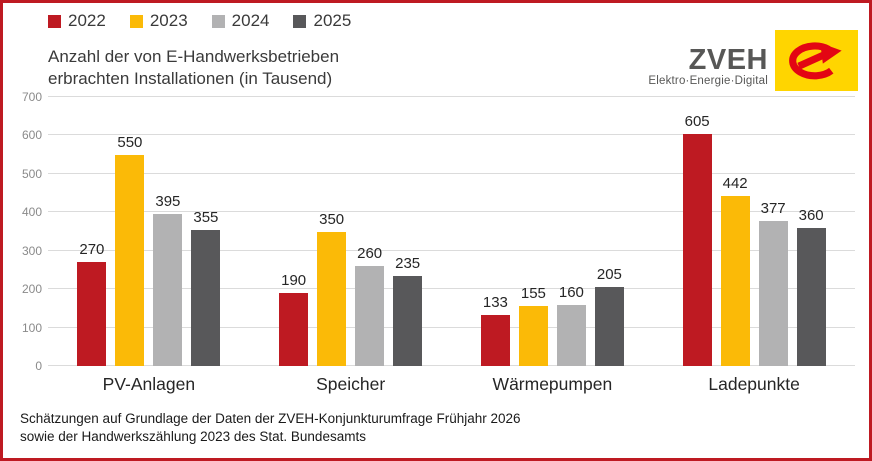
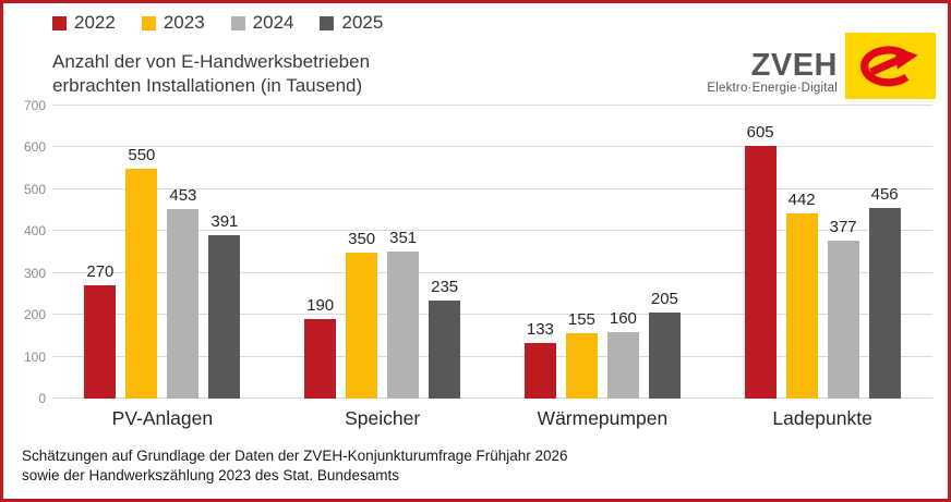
2024/PV-Anlagen: 395 -> 453
2025/PV-Anlagen: 355 -> 391
2024/Speicher: 260 -> 351
2025/Ladepunkte: 360 -> 456
